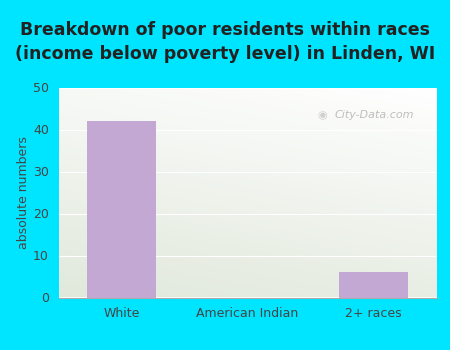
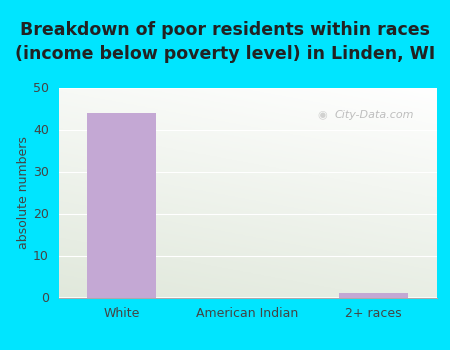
White: 42 -> 44
2+ races: 6 -> 1
